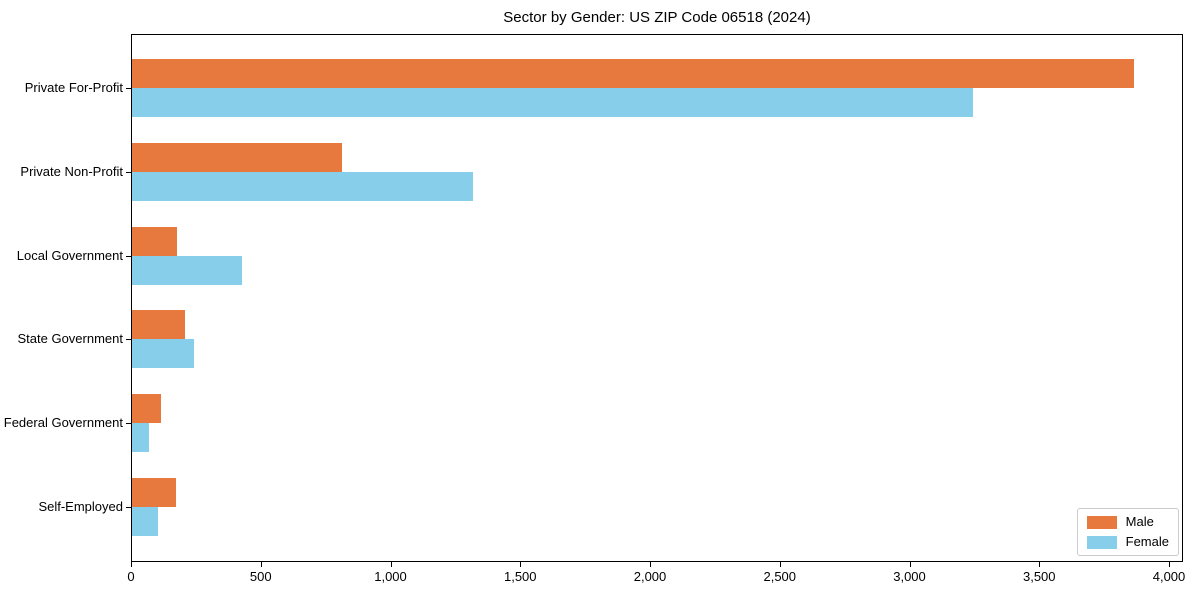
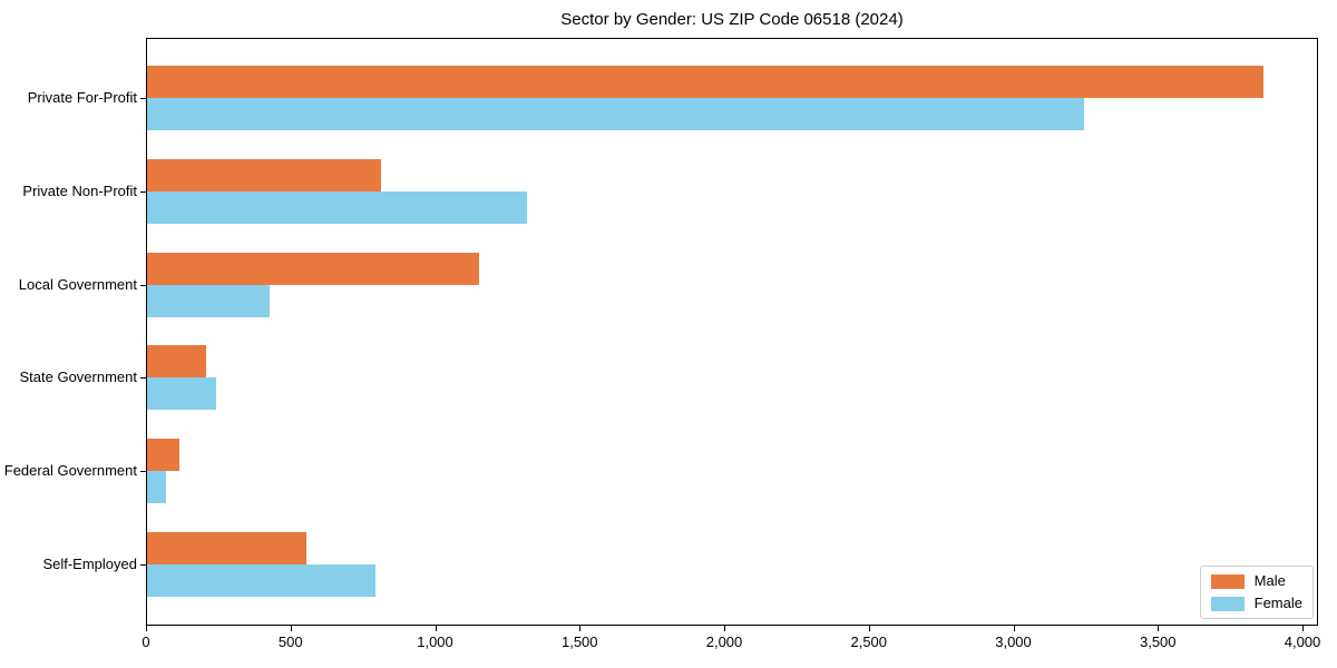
Male/Local Government: 180 -> 1150
Male/Self-Employed: 170 -> 550
Female/Self-Employed: 100 -> 790
